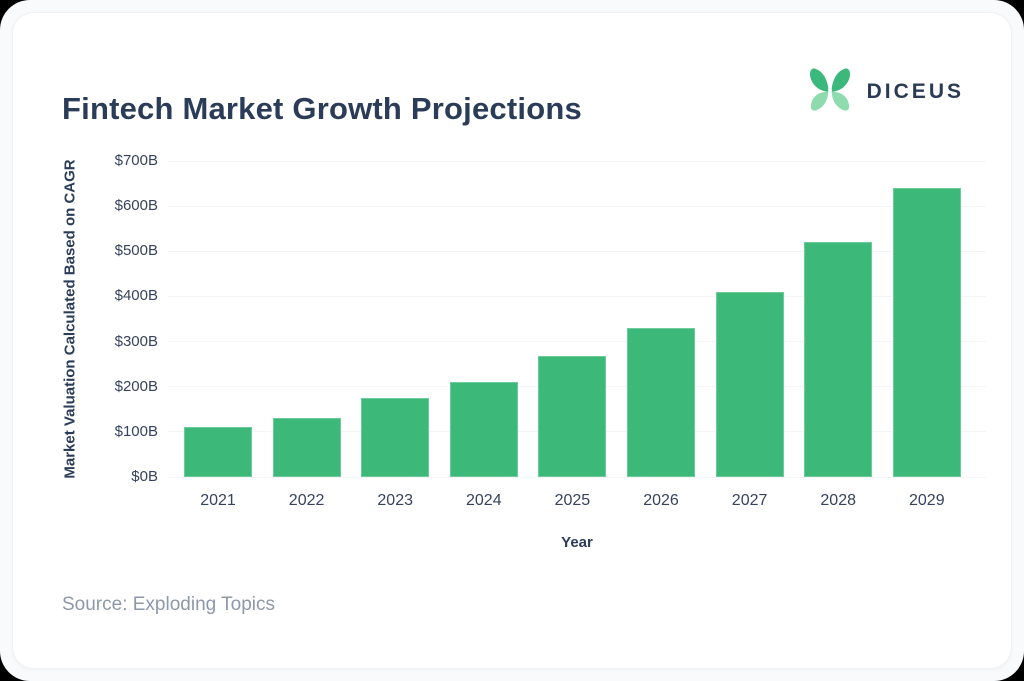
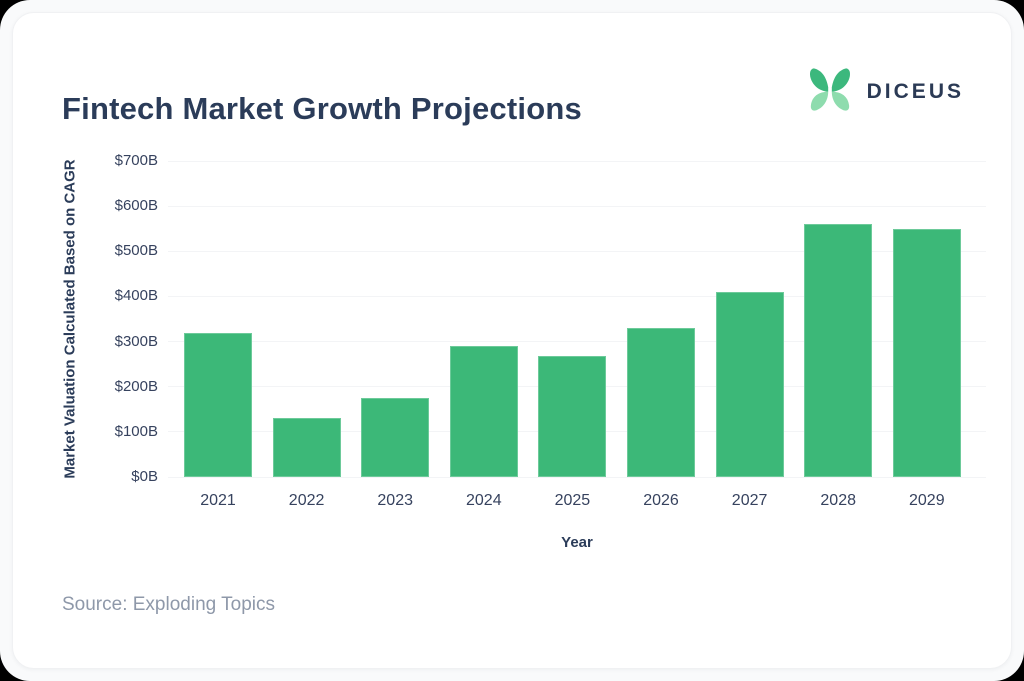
2021: $110B -> $320B
2024: $210B -> $290B
2028: $520B -> $560B
2029: $640B -> $550B
